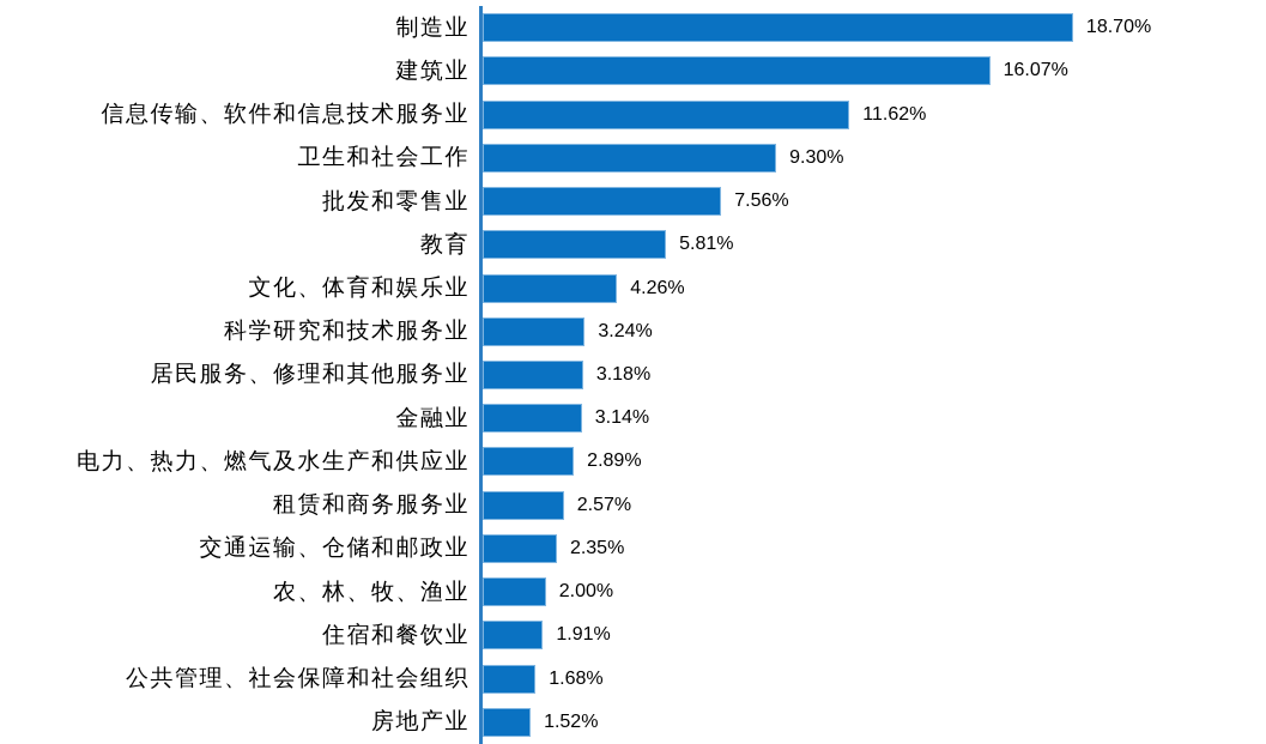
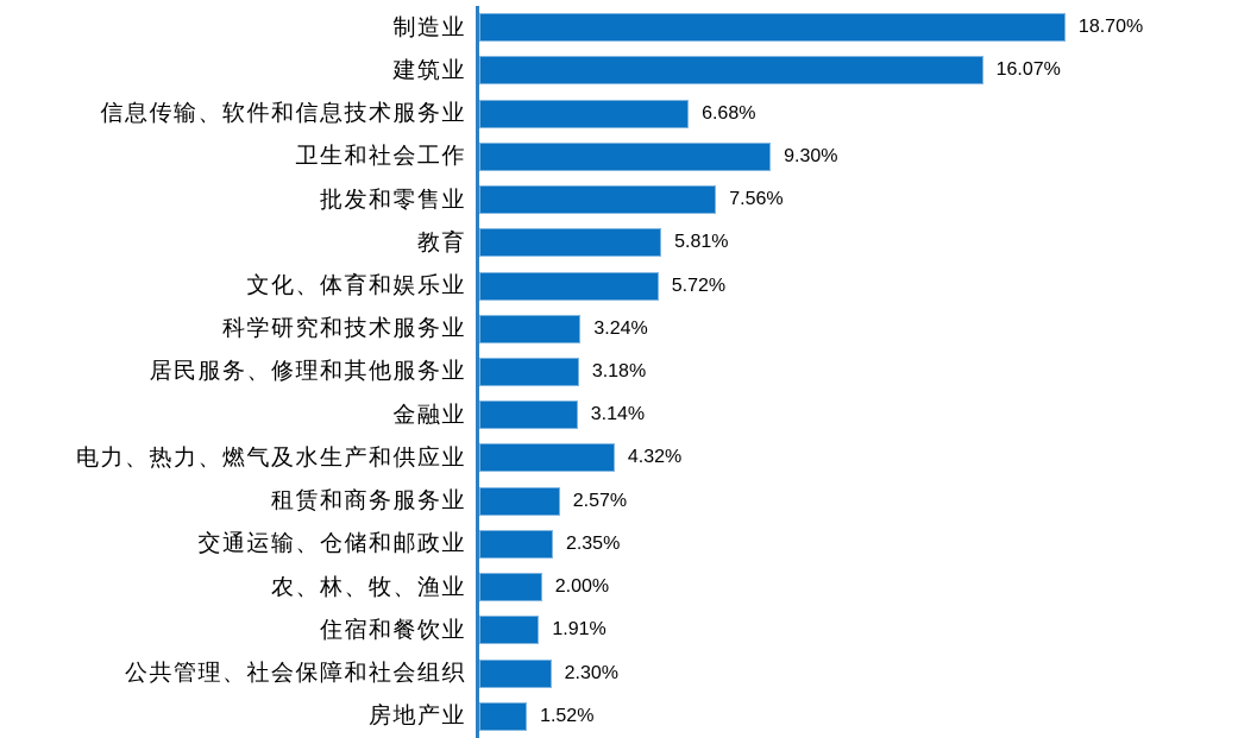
信息传输、软件和信息技术服务业: 11.62% -> 6.68%
文化、体育和娱乐业: 4.26% -> 5.72%
电力、热力、燃气及水生产和供应业: 2.89% -> 4.32%
公共管理、社会保障和社会组织: 1.68% -> 2.30%
